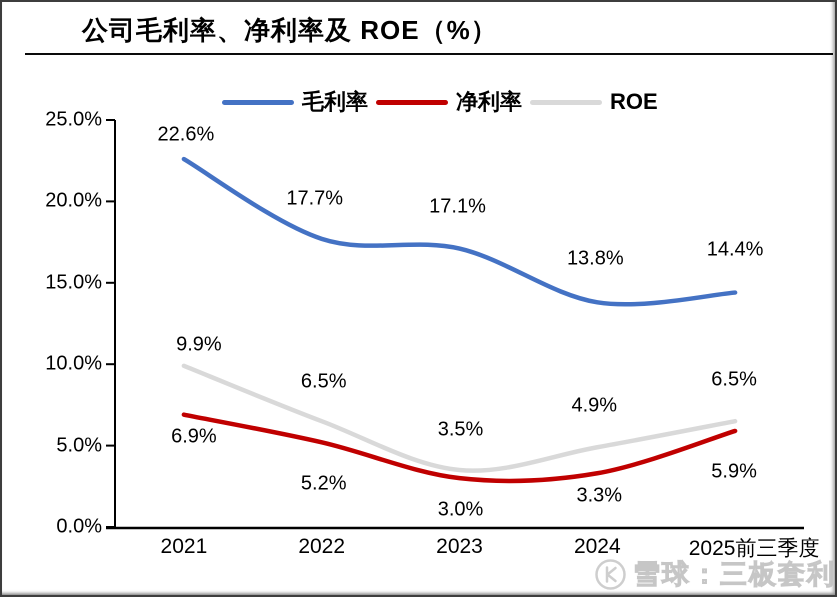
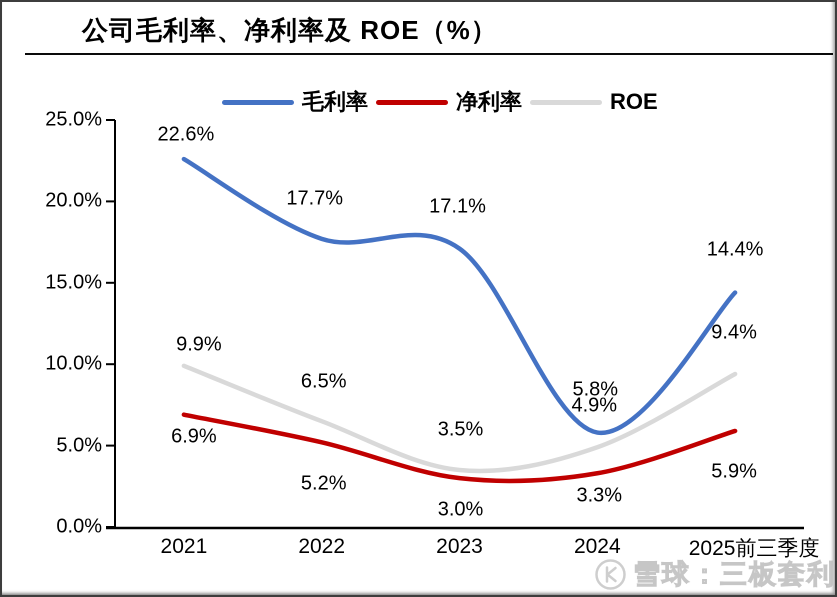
毛利率/2024: 13.8% -> 5.8%
ROE/2025前三季度: 6.5% -> 9.4%
